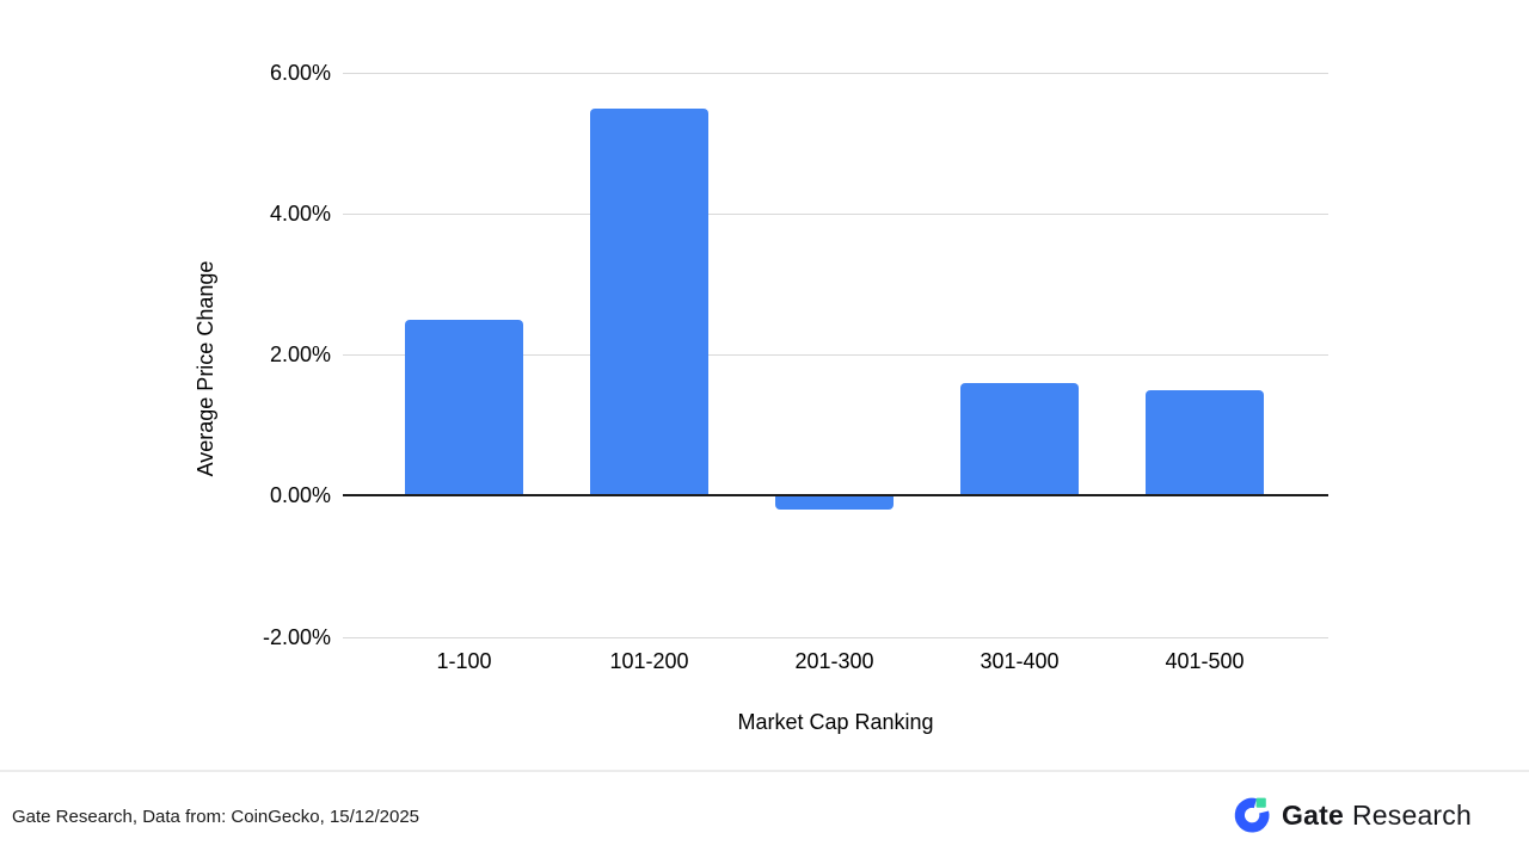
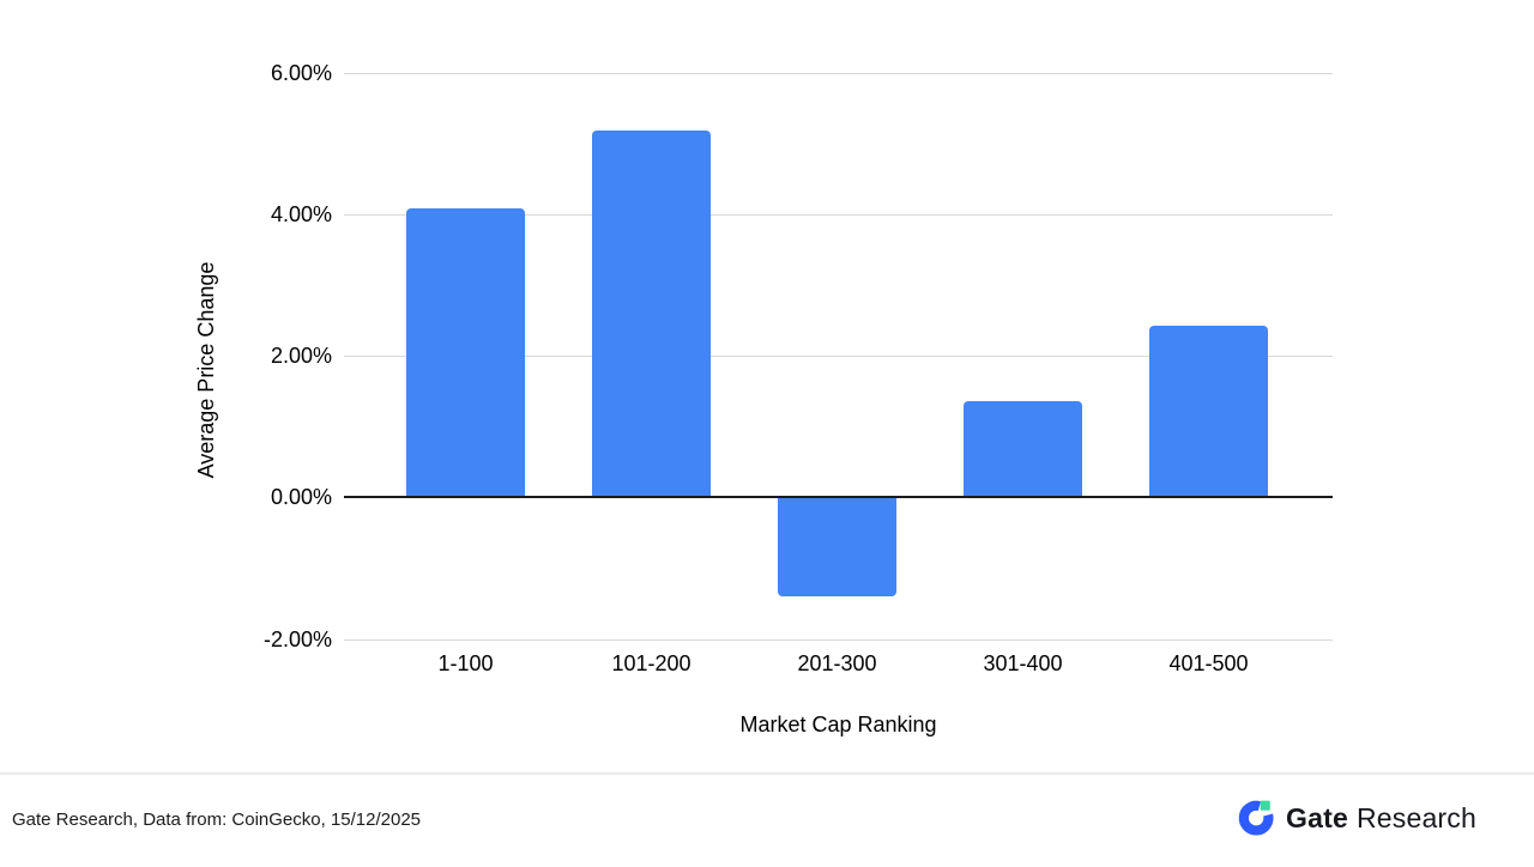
1-100: 2.5% -> 4.1%
101-200: 5.5% -> 5.2%
201-300: -0.2% -> -1.4%
301-400: 1.6% -> 1.4%
401-500: 1.5% -> 2.4%
